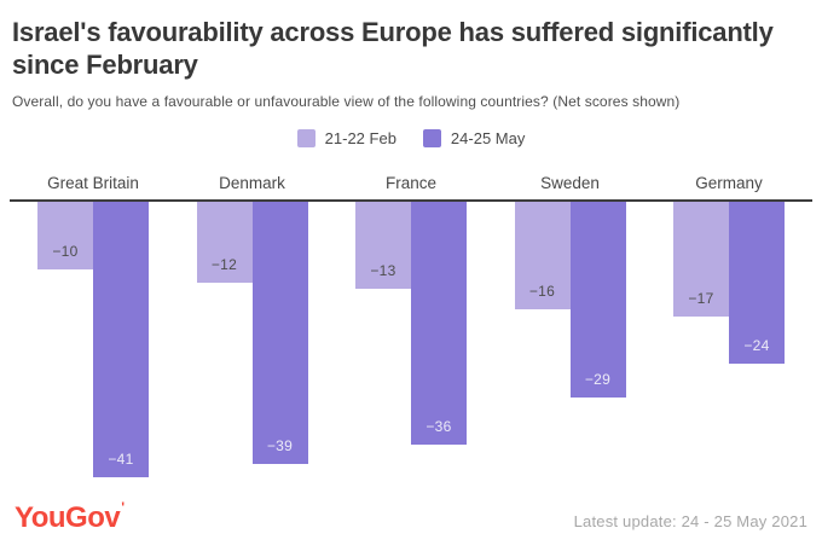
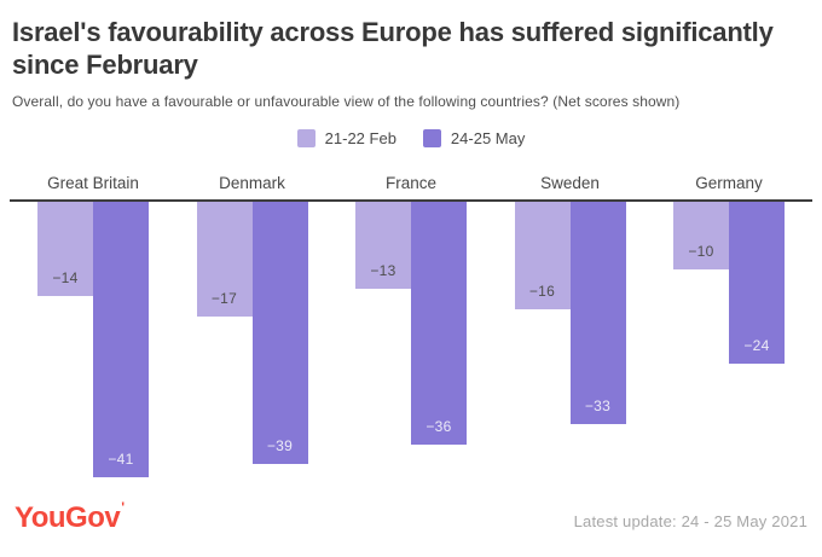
21-22 Feb/Great Britain: −10 -> −14
21-22 Feb/Denmark: −12 -> −17
24-25 May/Sweden: −29 -> −33
21-22 Feb/Germany: −17 -> −10
